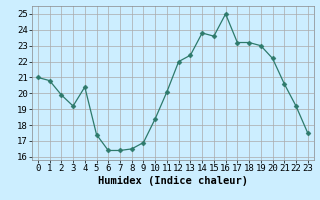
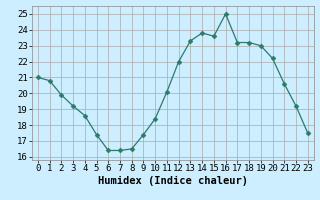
4: 20.4 -> 18.6
9: 16.9 -> 17.4
13: 22.4 -> 23.3
